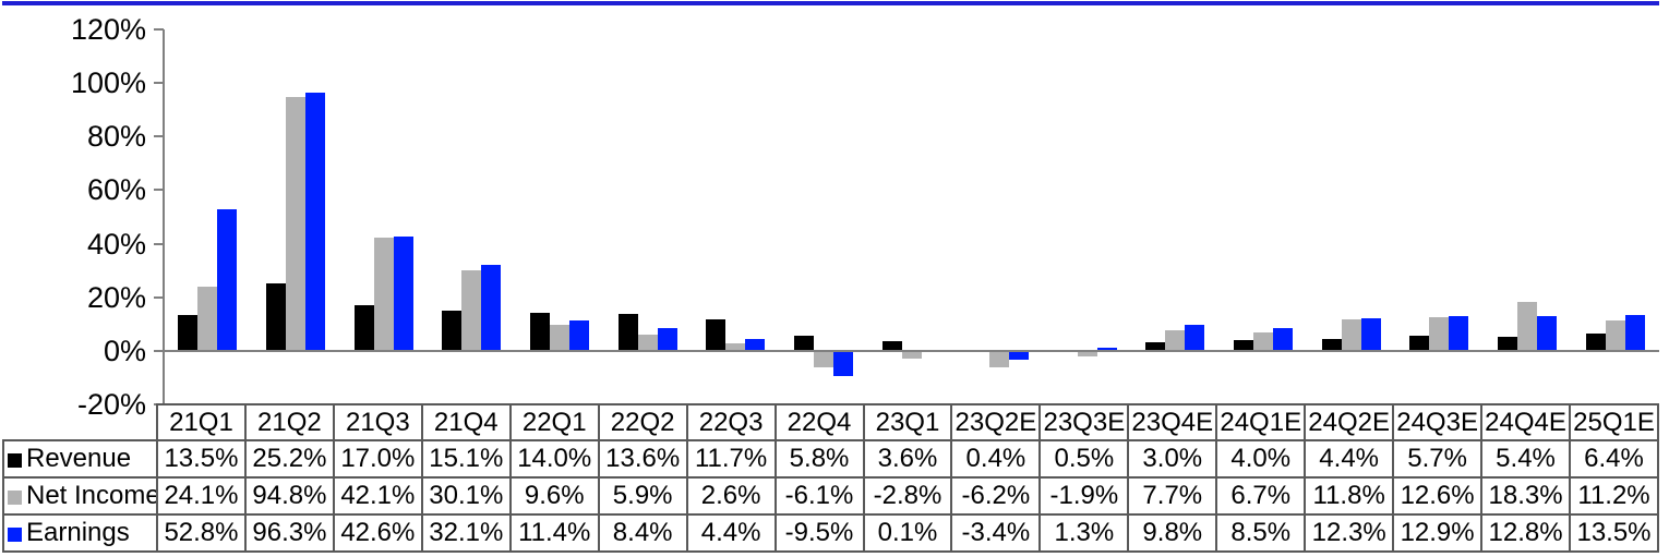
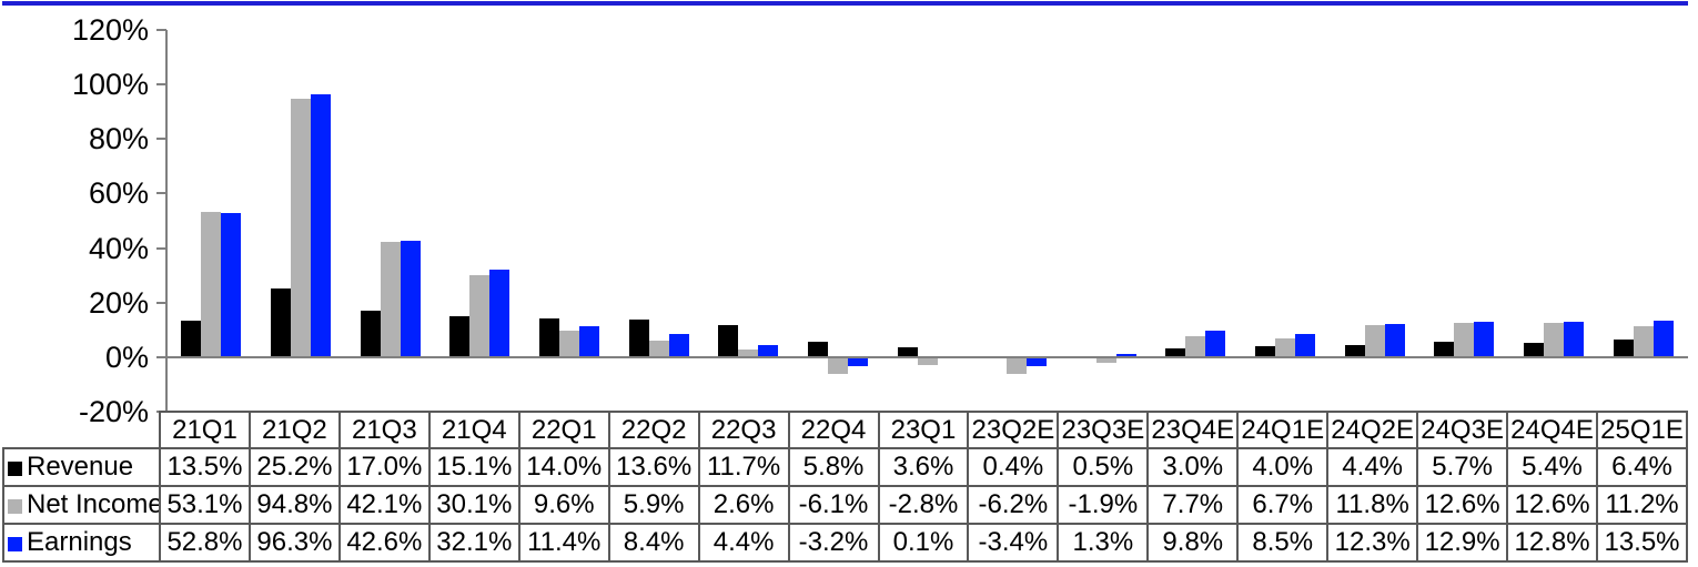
Net Income/21Q1: 24.1% -> 53.1%
Earnings/22Q4: -9.5% -> -3.2%
Net Income/24Q4E: 18.3% -> 12.6%
